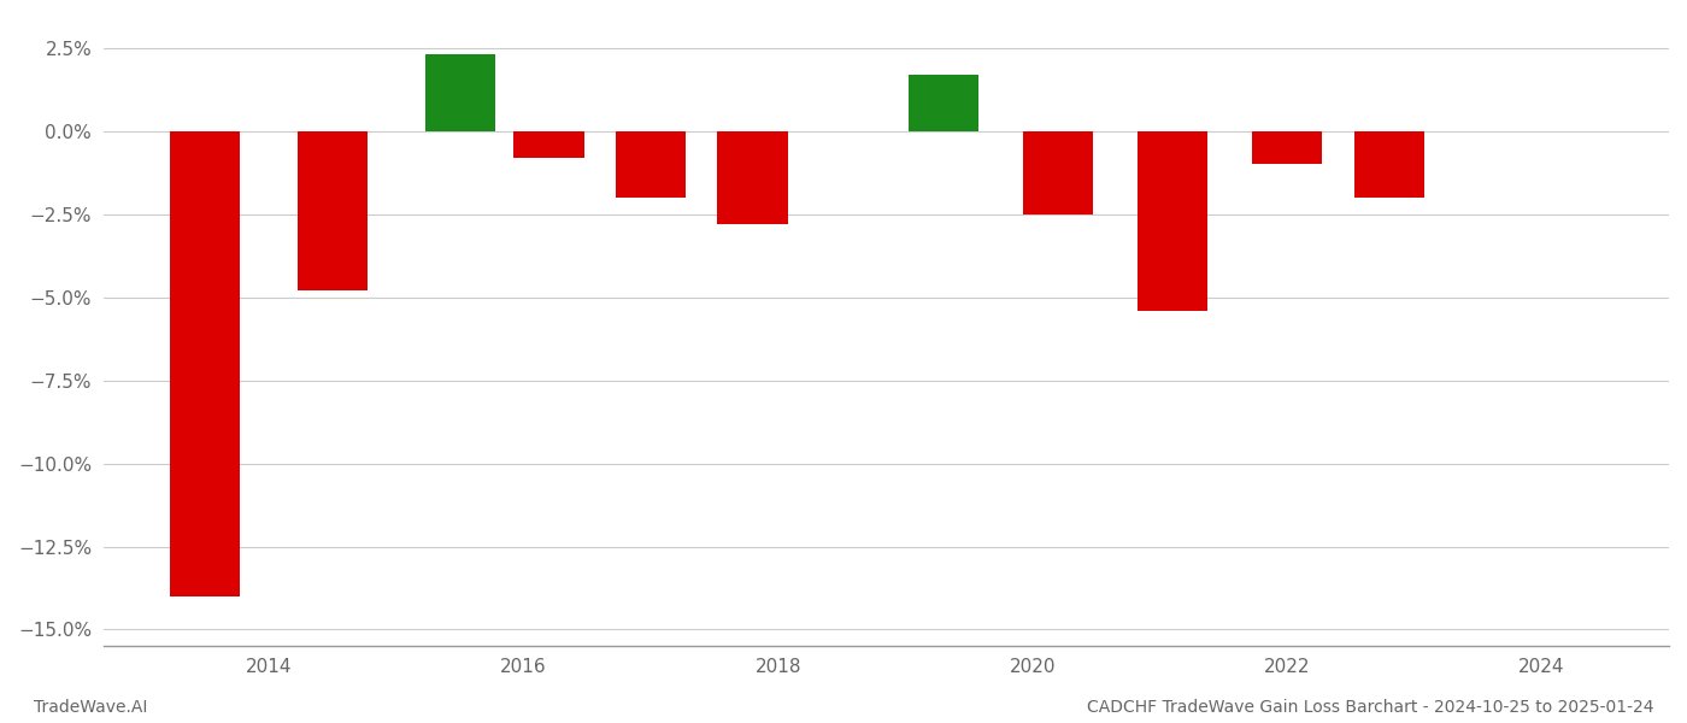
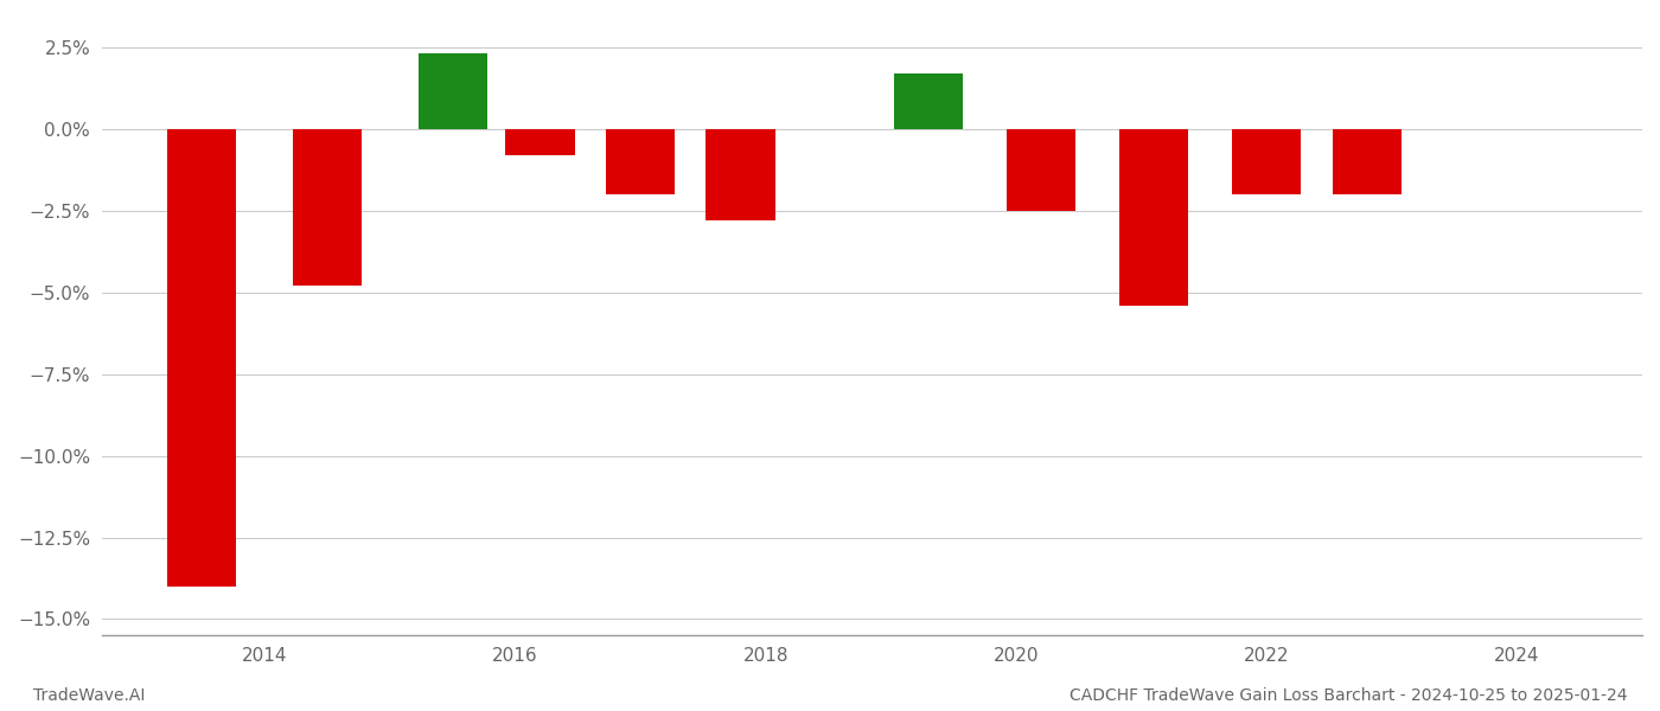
2022: -1.0% -> -2.0%
